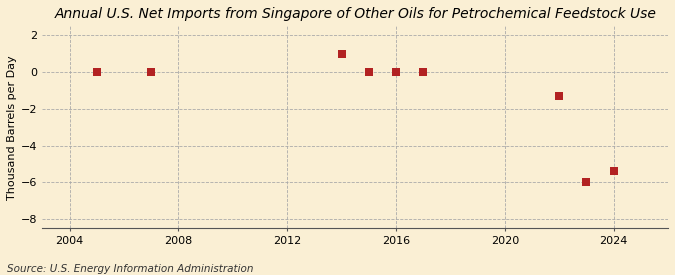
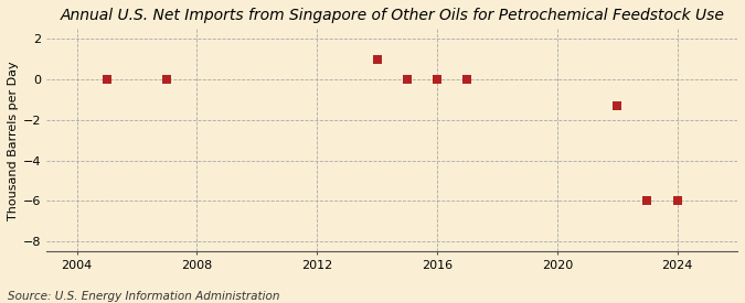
2024: -5.4 -> -6.0
